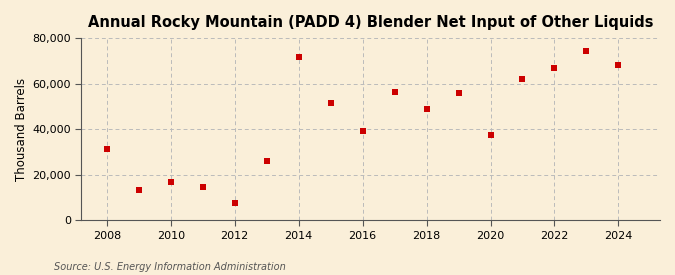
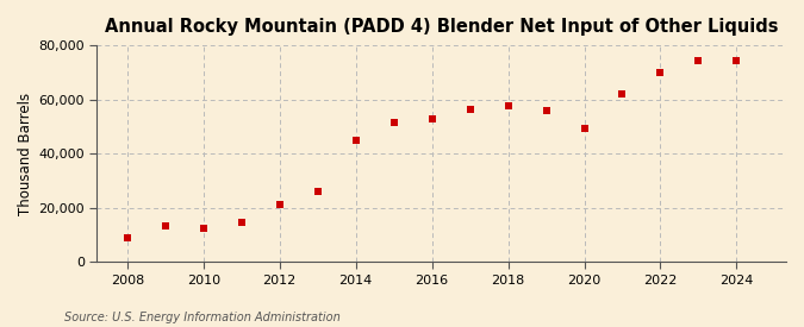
2008: 31,500 -> 9,000
2010: 17,000 -> 12,500
2012: 7,500 -> 21,000
2014: 71,500 -> 45,000
2016: 39,000 -> 53,000
2018: 49,000 -> 57,500
2020: 37,500 -> 49,500
2022: 67,000 -> 70,000
2024: 68,000 -> 74,500
